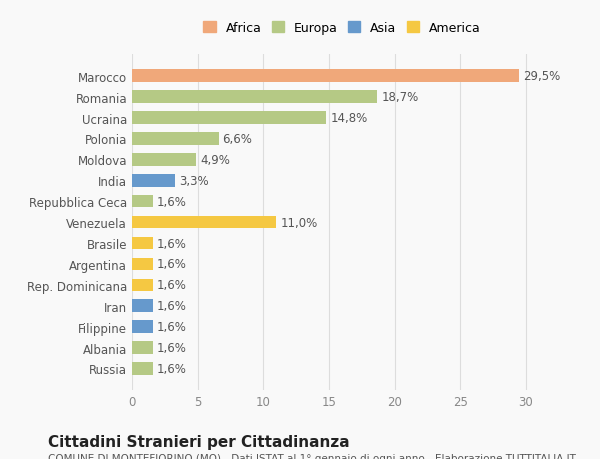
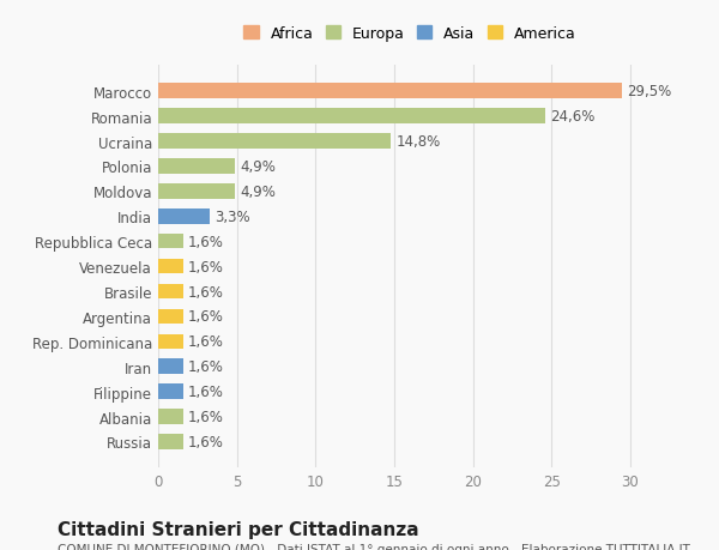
Romania: 18,7% -> 24,6%
Polonia: 6,6% -> 4,9%
Venezuela: 11,0% -> 1,6%
